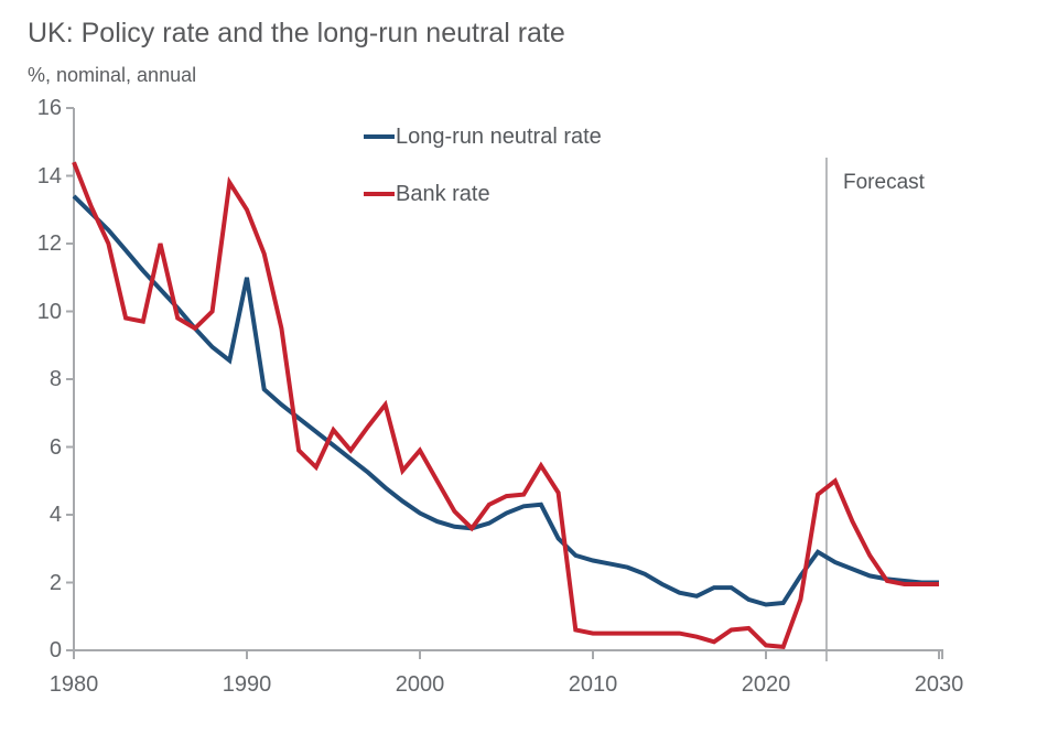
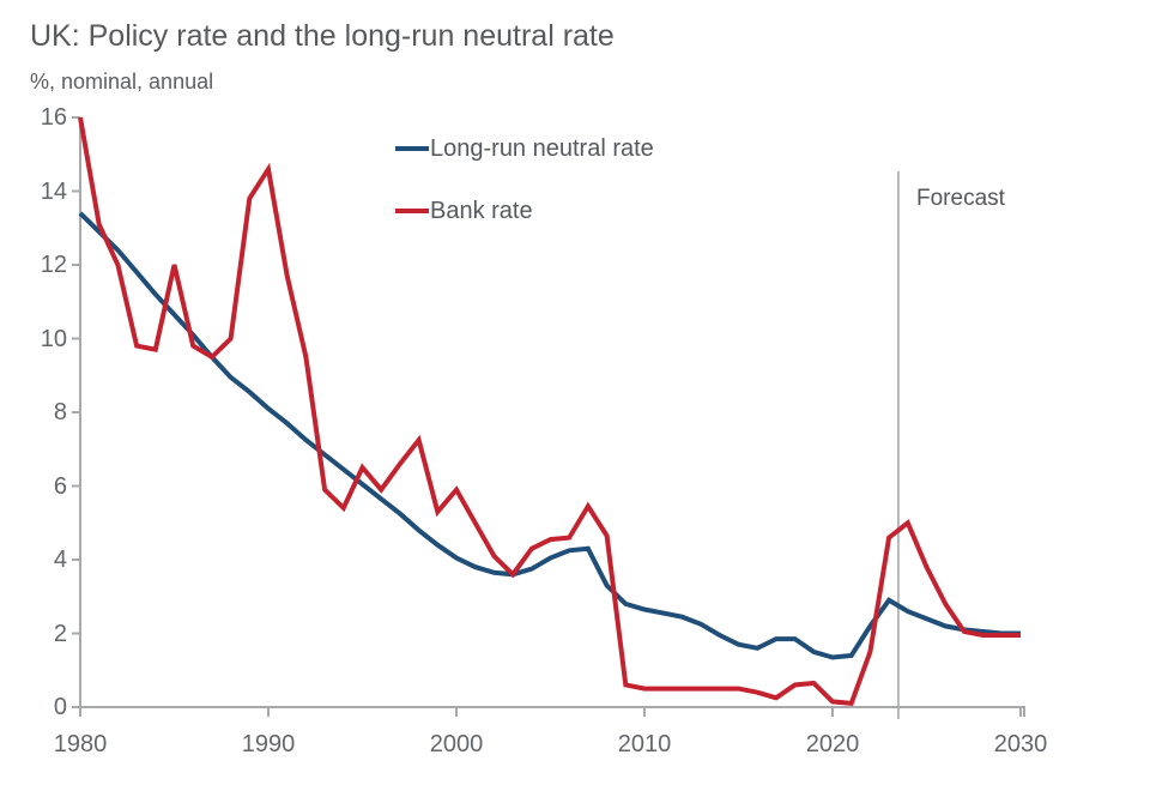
Bank rate/1980: 14.4 -> 16.0
Long-run neutral rate/1990: 11.0 -> 8.1
Bank rate/1990: 13.0 -> 14.6
